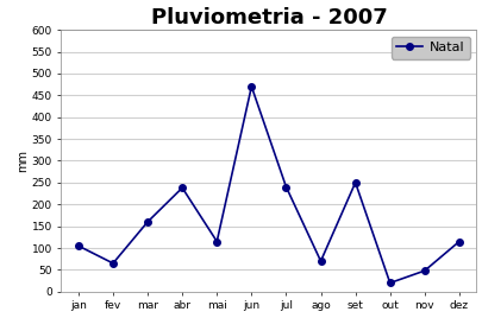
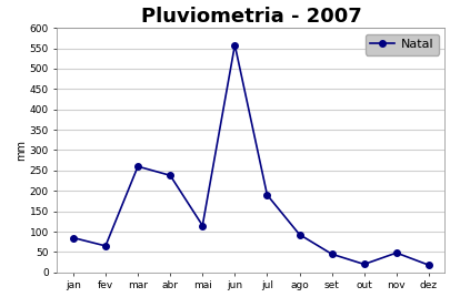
jan: 105 -> 85
mar: 160 -> 260
jun: 470 -> 558
jul: 240 -> 190
ago: 70 -> 93
set: 250 -> 45
dez: 115 -> 18
